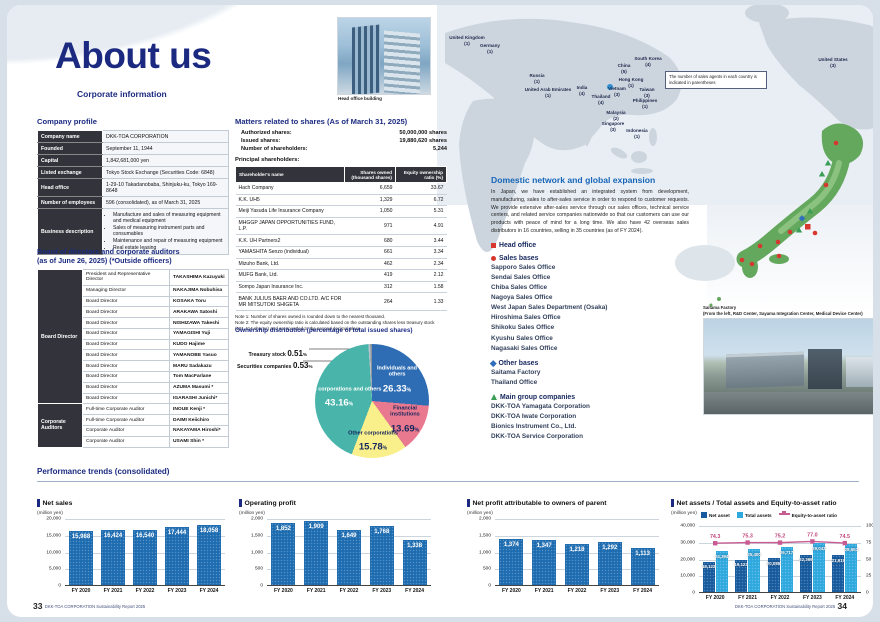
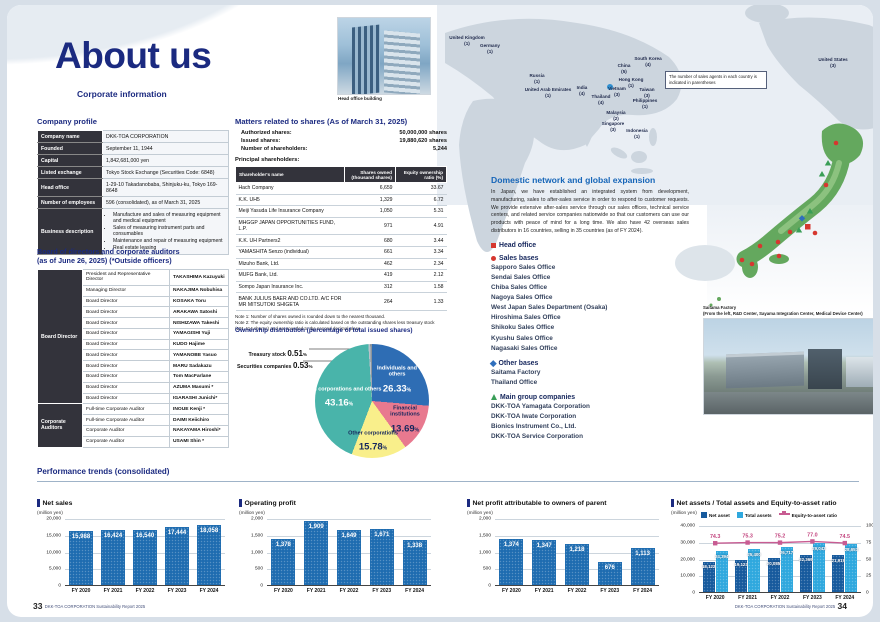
Operating profit/FY 2020: 1,852 -> 1,378
Operating profit/FY 2023: 1,768 -> 1,671
Net profit attributable to owners of parent/FY 2023: 1,292 -> 676
